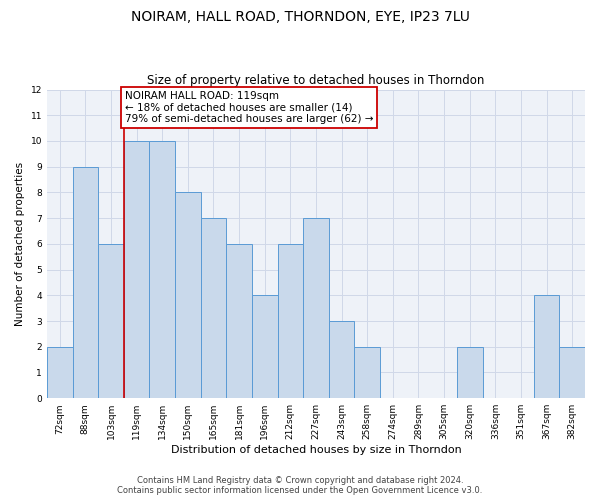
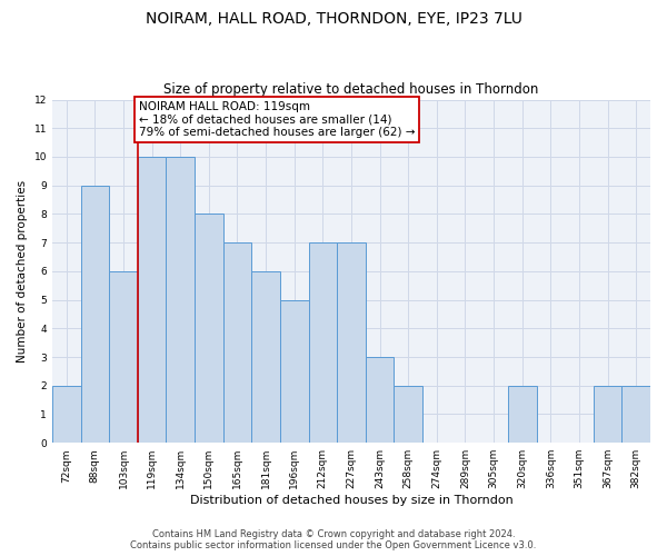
196sqm: 4 -> 5
212sqm: 6 -> 7
367sqm: 4 -> 2
